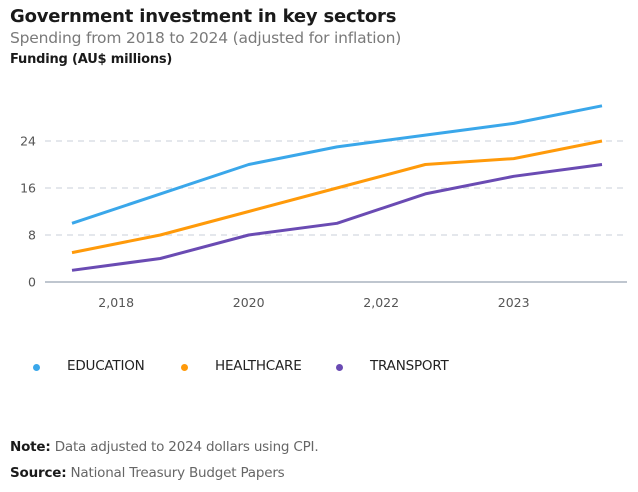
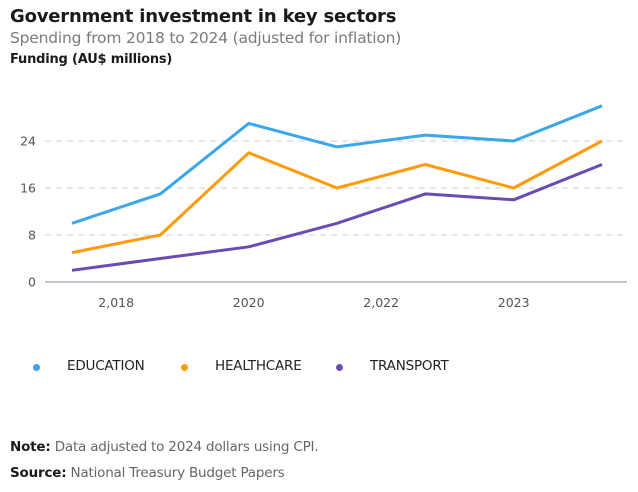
EDUCATION/2020: 20 -> 27
HEALTHCARE/2020: 12 -> 22
TRANSPORT/2020: 8 -> 6
EDUCATION/2023: 27 -> 24
HEALTHCARE/2023: 21 -> 16
TRANSPORT/2023: 18 -> 14
